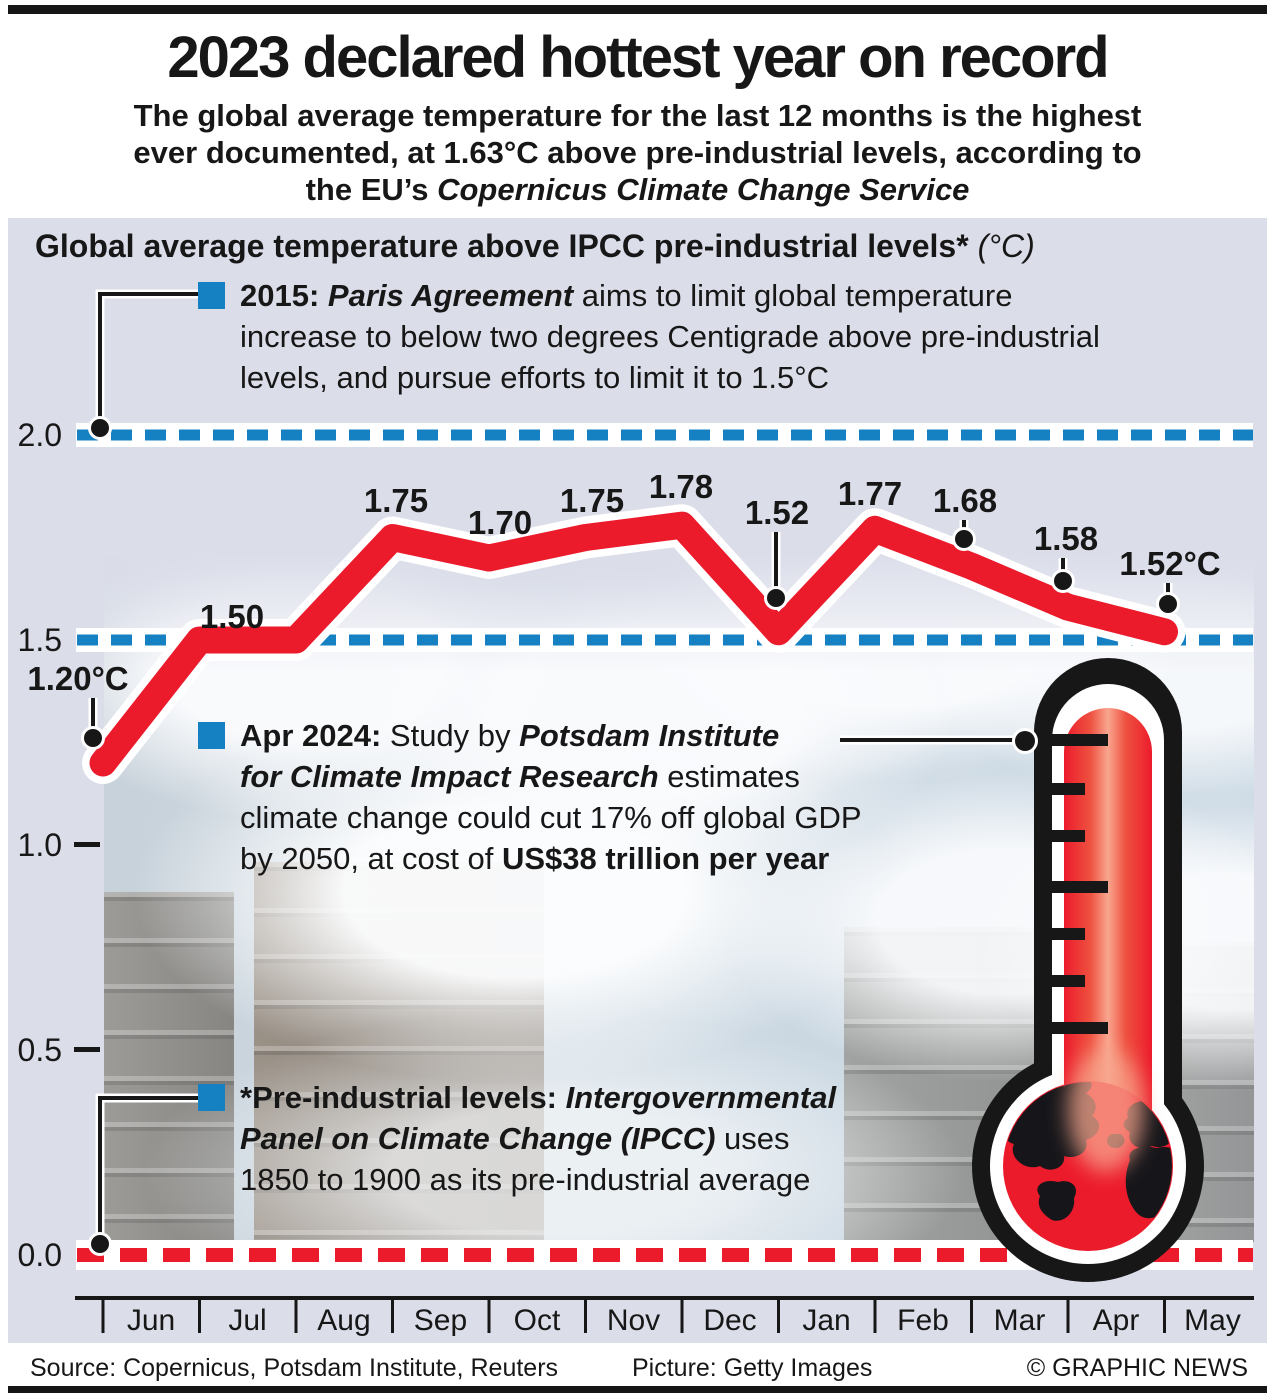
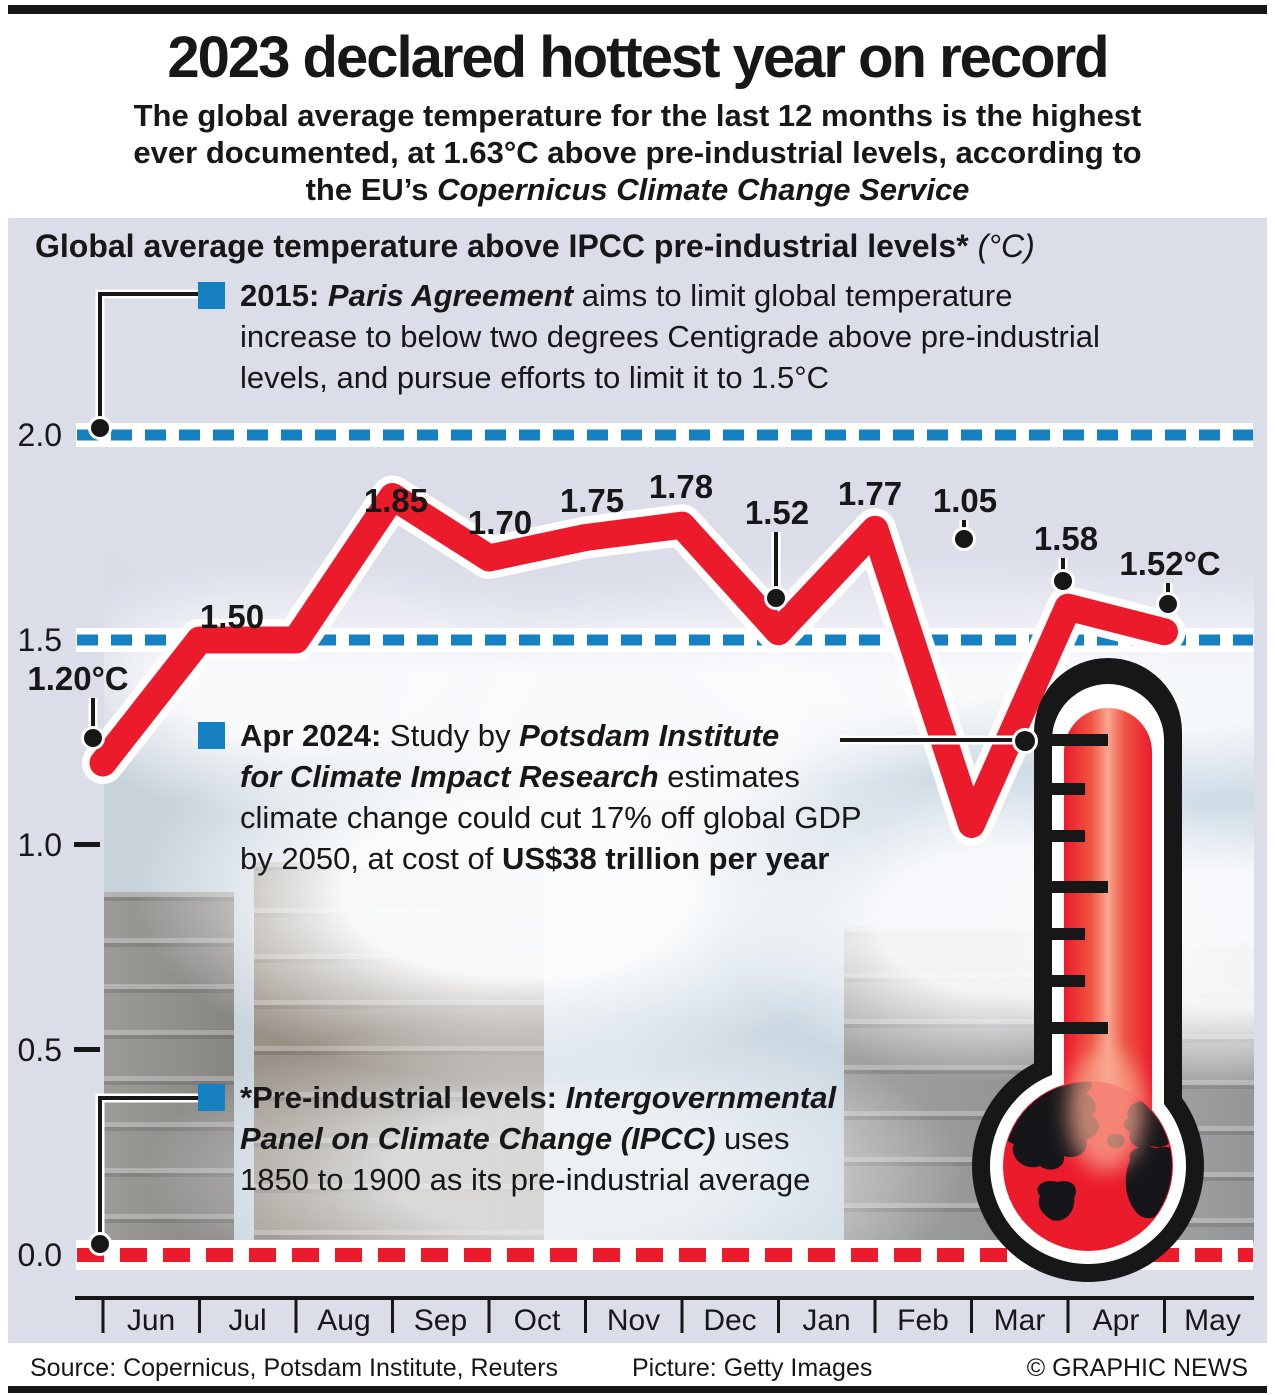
Sep: 1.75 -> 1.85
Mar: 1.68 -> 1.05
